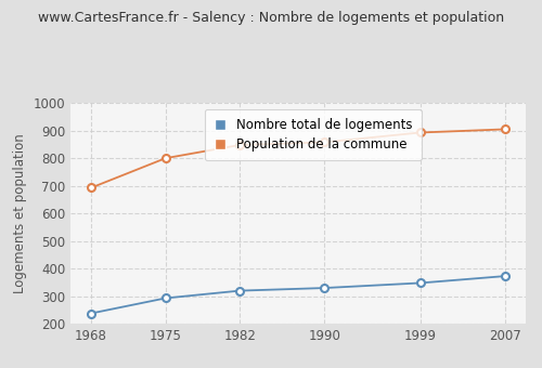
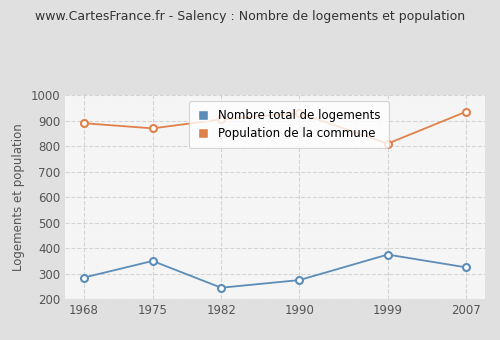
Nombre total de logements/1968: 238 -> 285
Population de la commune/1968: 693 -> 890
Nombre total de logements/1975: 293 -> 350
Population de la commune/1975: 800 -> 870
Nombre total de logements/1982: 320 -> 245
Population de la commune/1982: 848 -> 905
Nombre total de logements/1990: 330 -> 275
Population de la commune/1990: 858 -> 930
Nombre total de logements/1999: 348 -> 375
Population de la commune/1999: 893 -> 810
Nombre total de logements/2007: 373 -> 325
Population de la commune/2007: 905 -> 935
